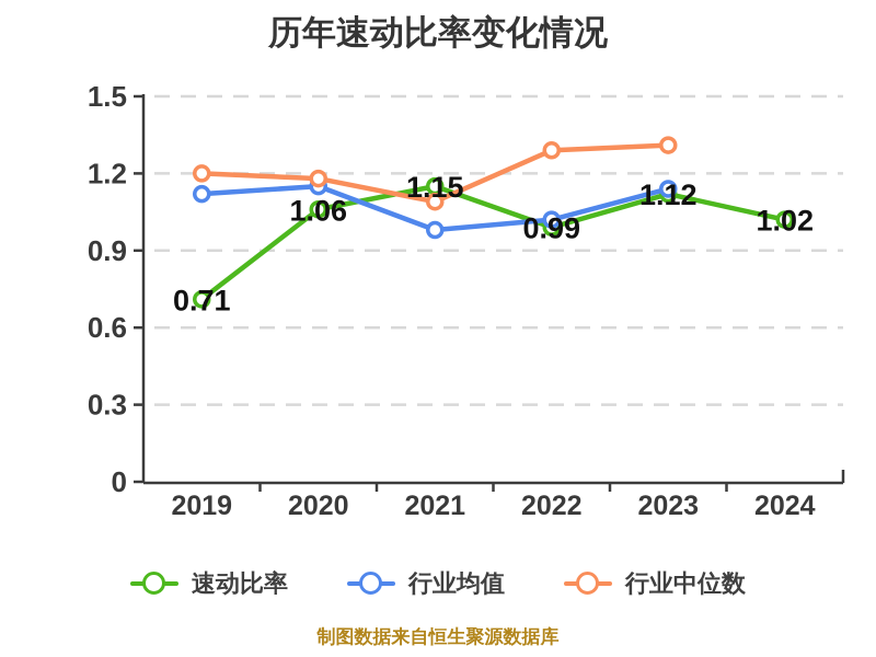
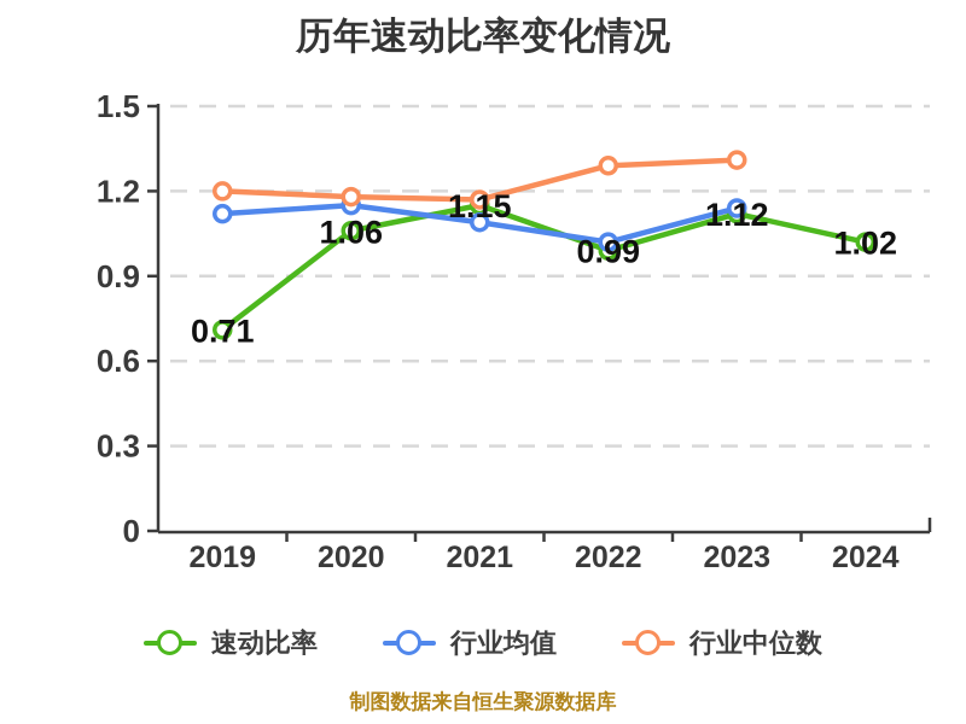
行业均值/2021: 0.98 -> 1.09
行业中位数/2021: 1.09 -> 1.17
